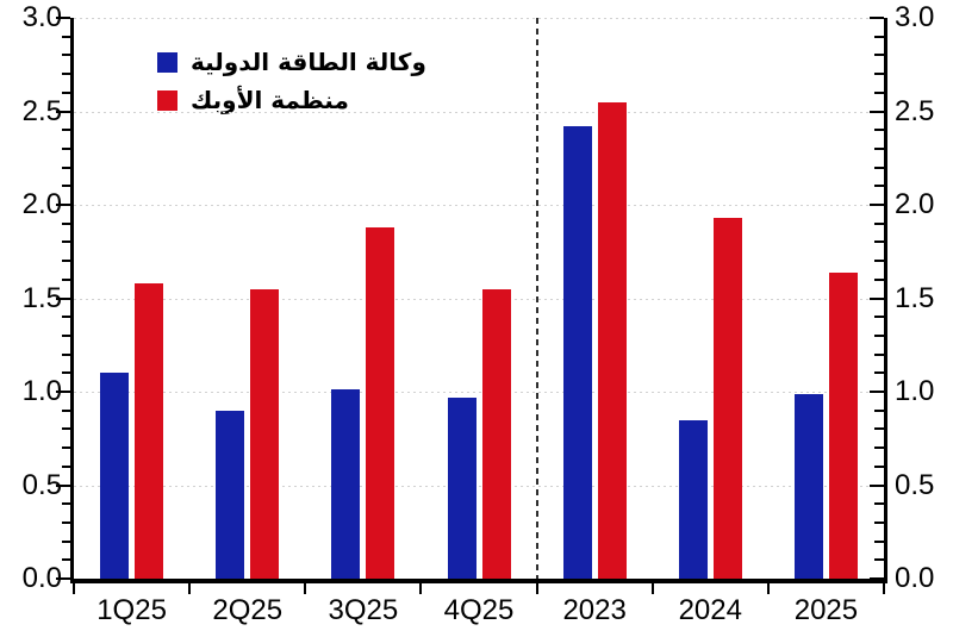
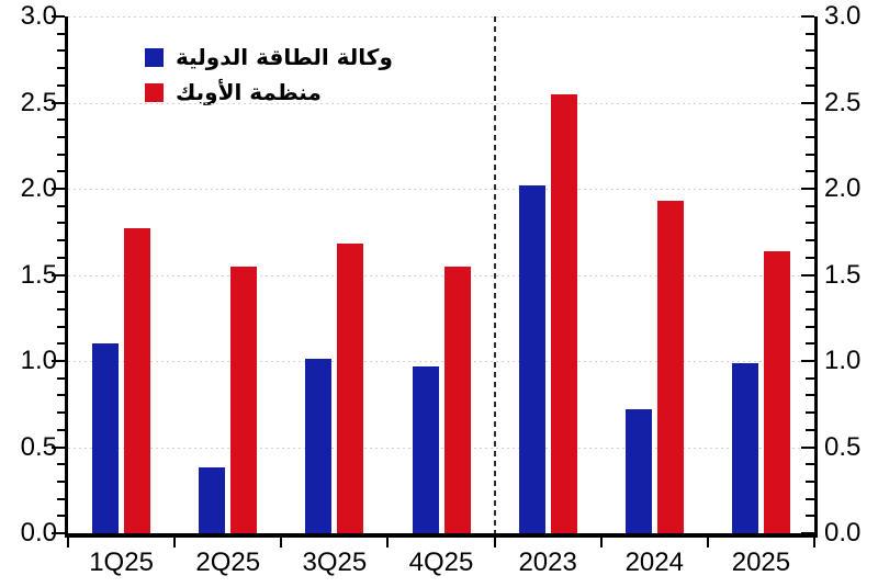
منظمة الأوبك/1Q25: 1.58 -> 1.77
وكالة الطاقة الدولية/2Q25: 0.90 -> 0.38
منظمة الأوبك/3Q25: 1.88 -> 1.68
وكالة الطاقة الدولية/2023: 2.42 -> 2.02
وكالة الطاقة الدولية/2024: 0.85 -> 0.72
